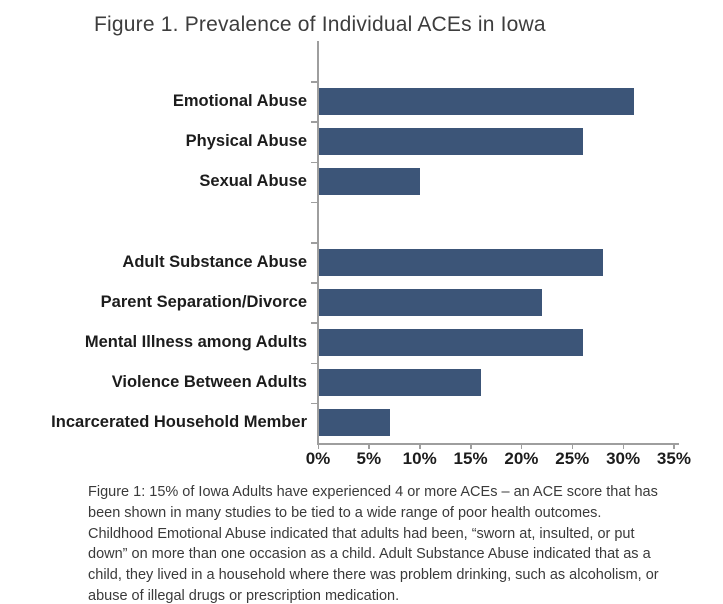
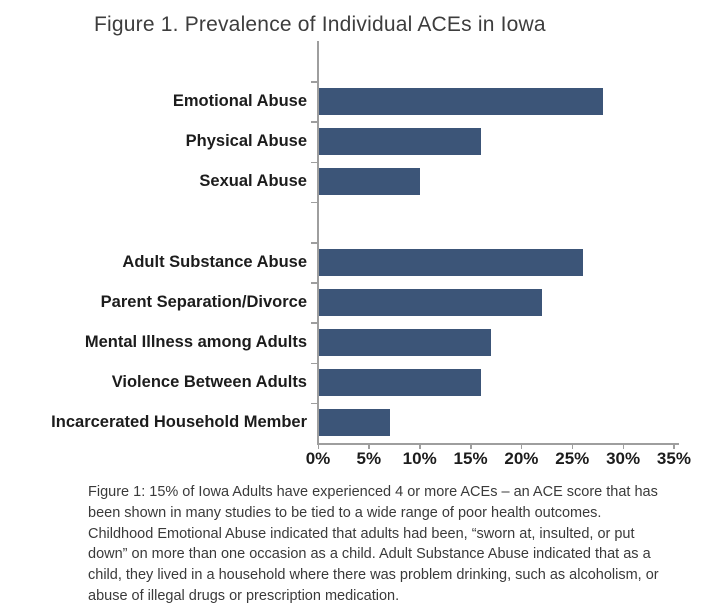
Emotional Abuse: 31% -> 28%
Physical Abuse: 26% -> 16%
Adult Substance Abuse: 28% -> 26%
Mental Illness among Adults: 26% -> 17%
